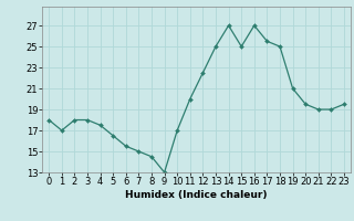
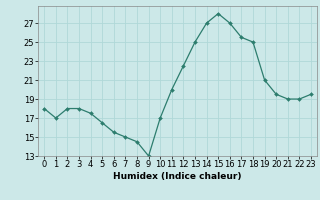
15: 25.0 -> 28.0
